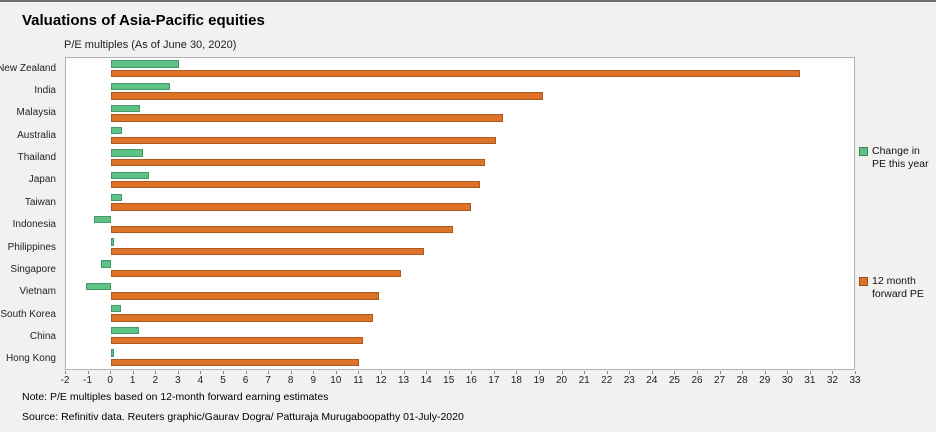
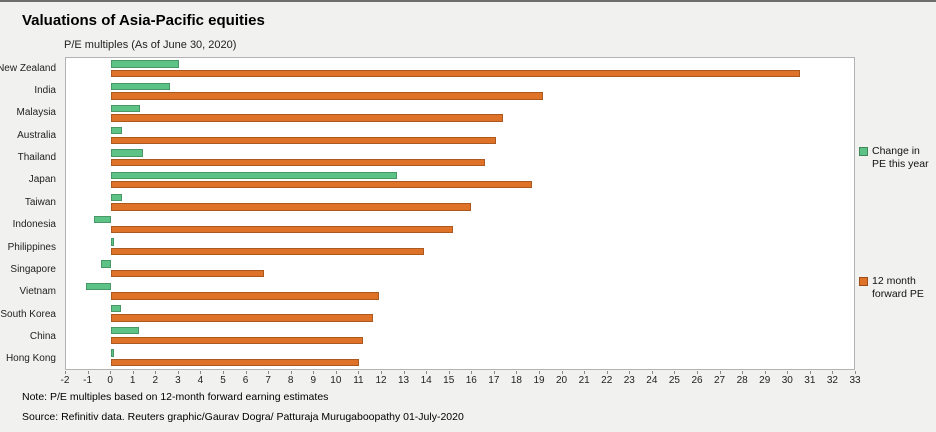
Change in PE this year/Japan: 1.7 -> 12.7
12 month forward PE/Japan: 16.4 -> 18.7
12 month forward PE/Singapore: 12.9 -> 6.8
